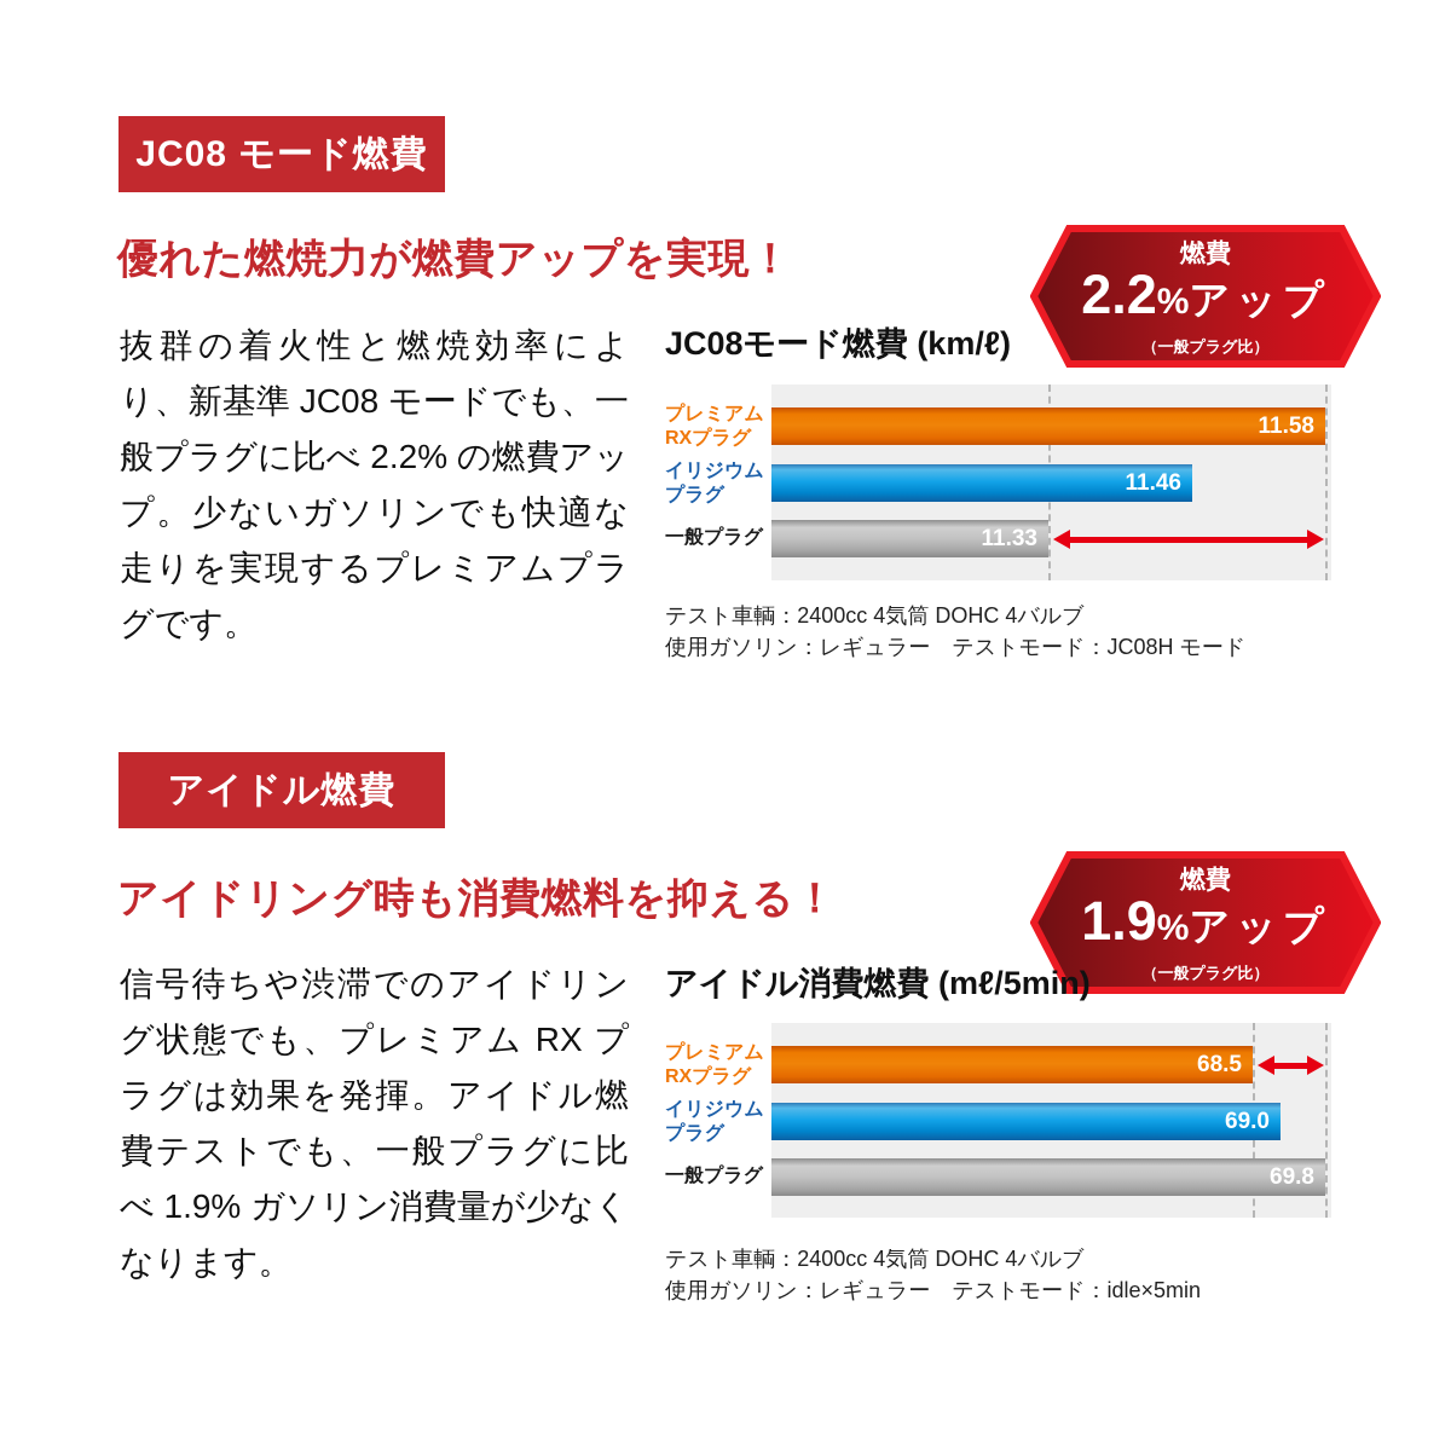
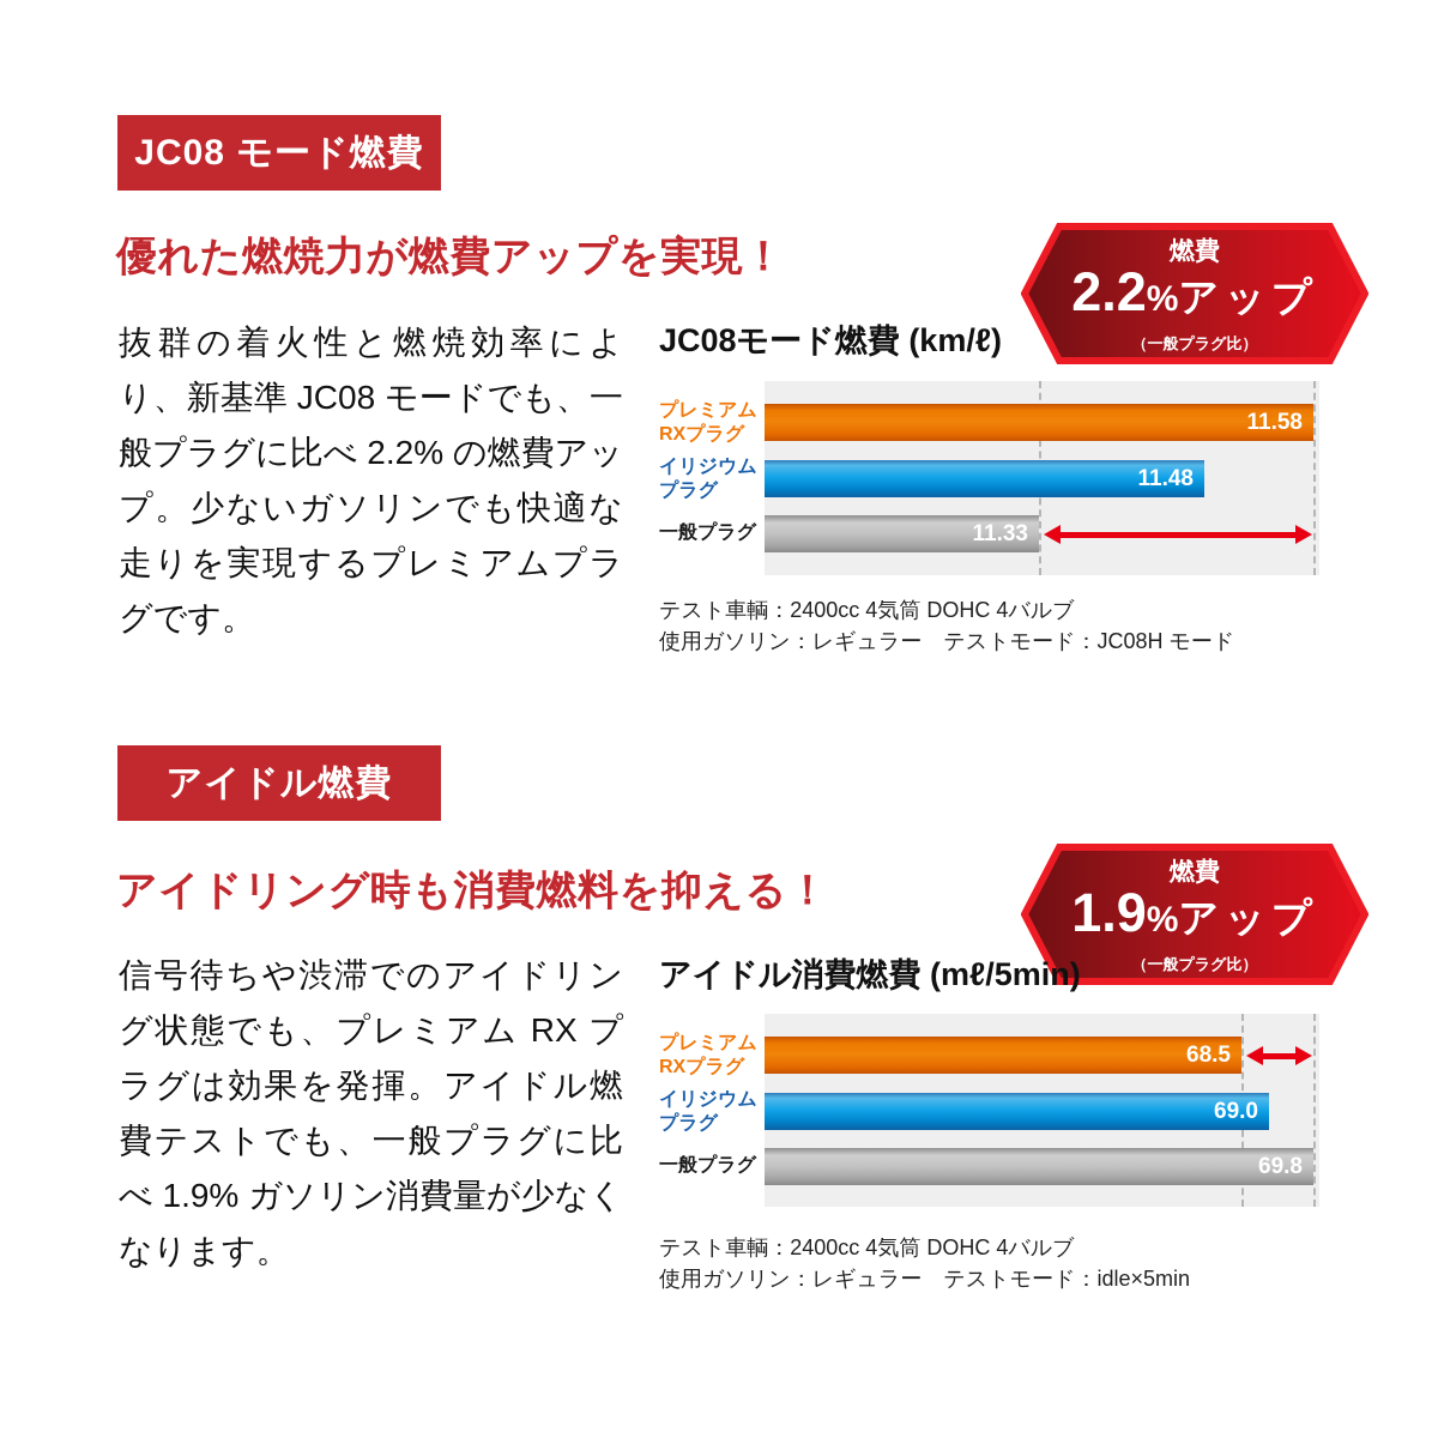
JC08モード燃費 (km/ℓ)/イリジウムプラグ: 11.46 -> 11.48
